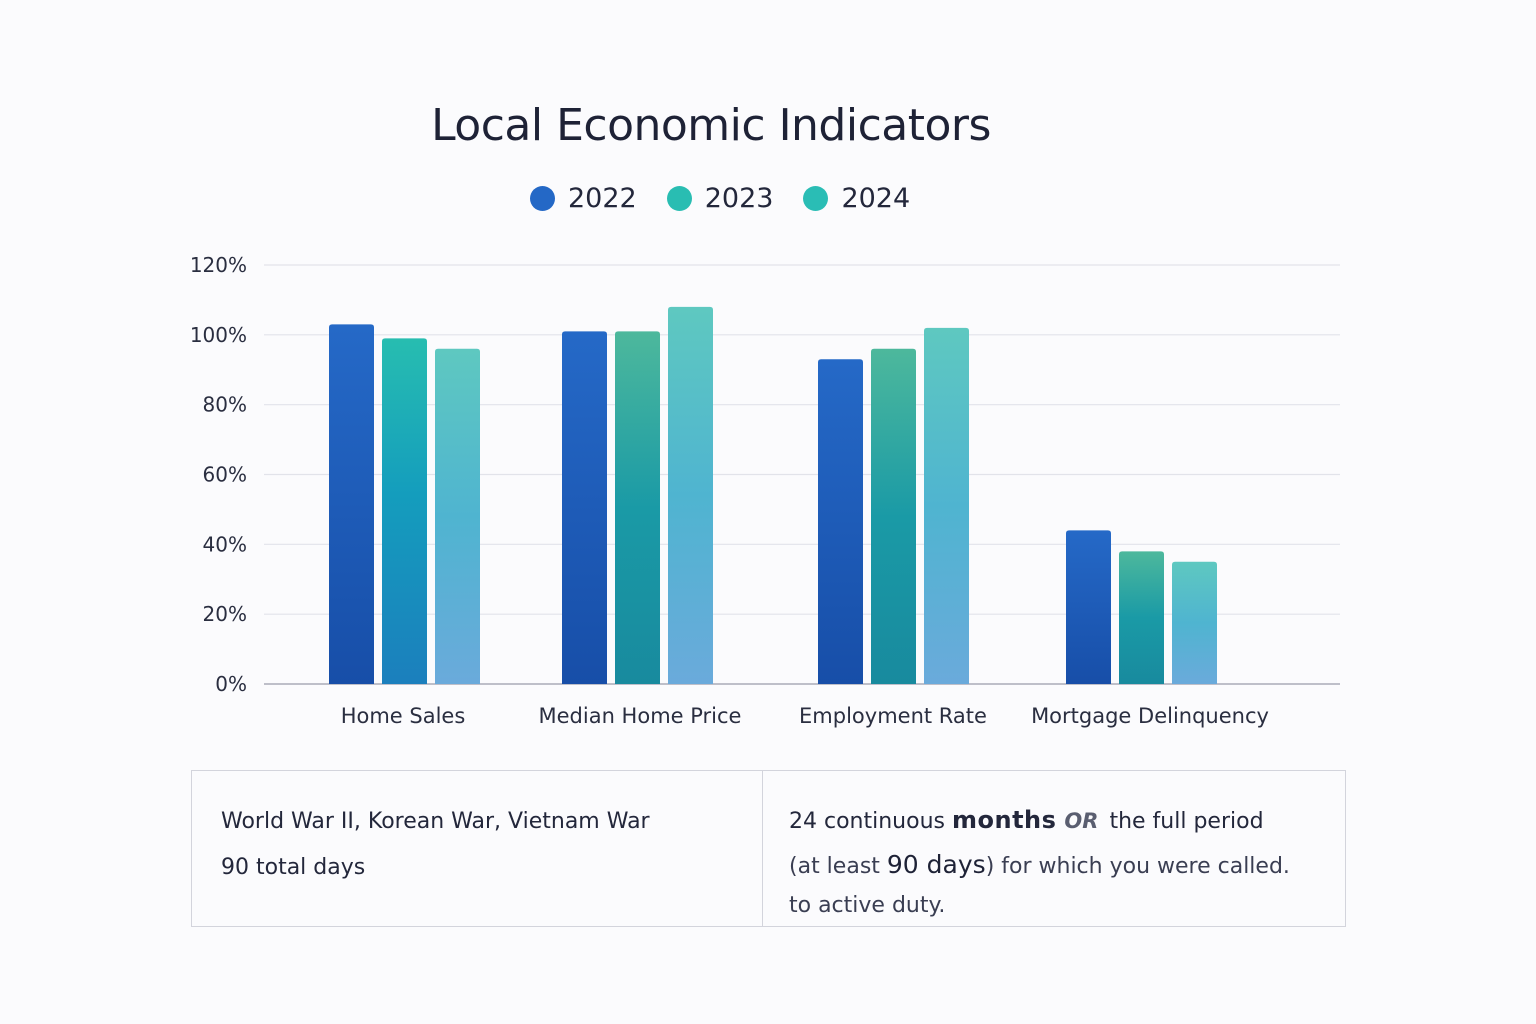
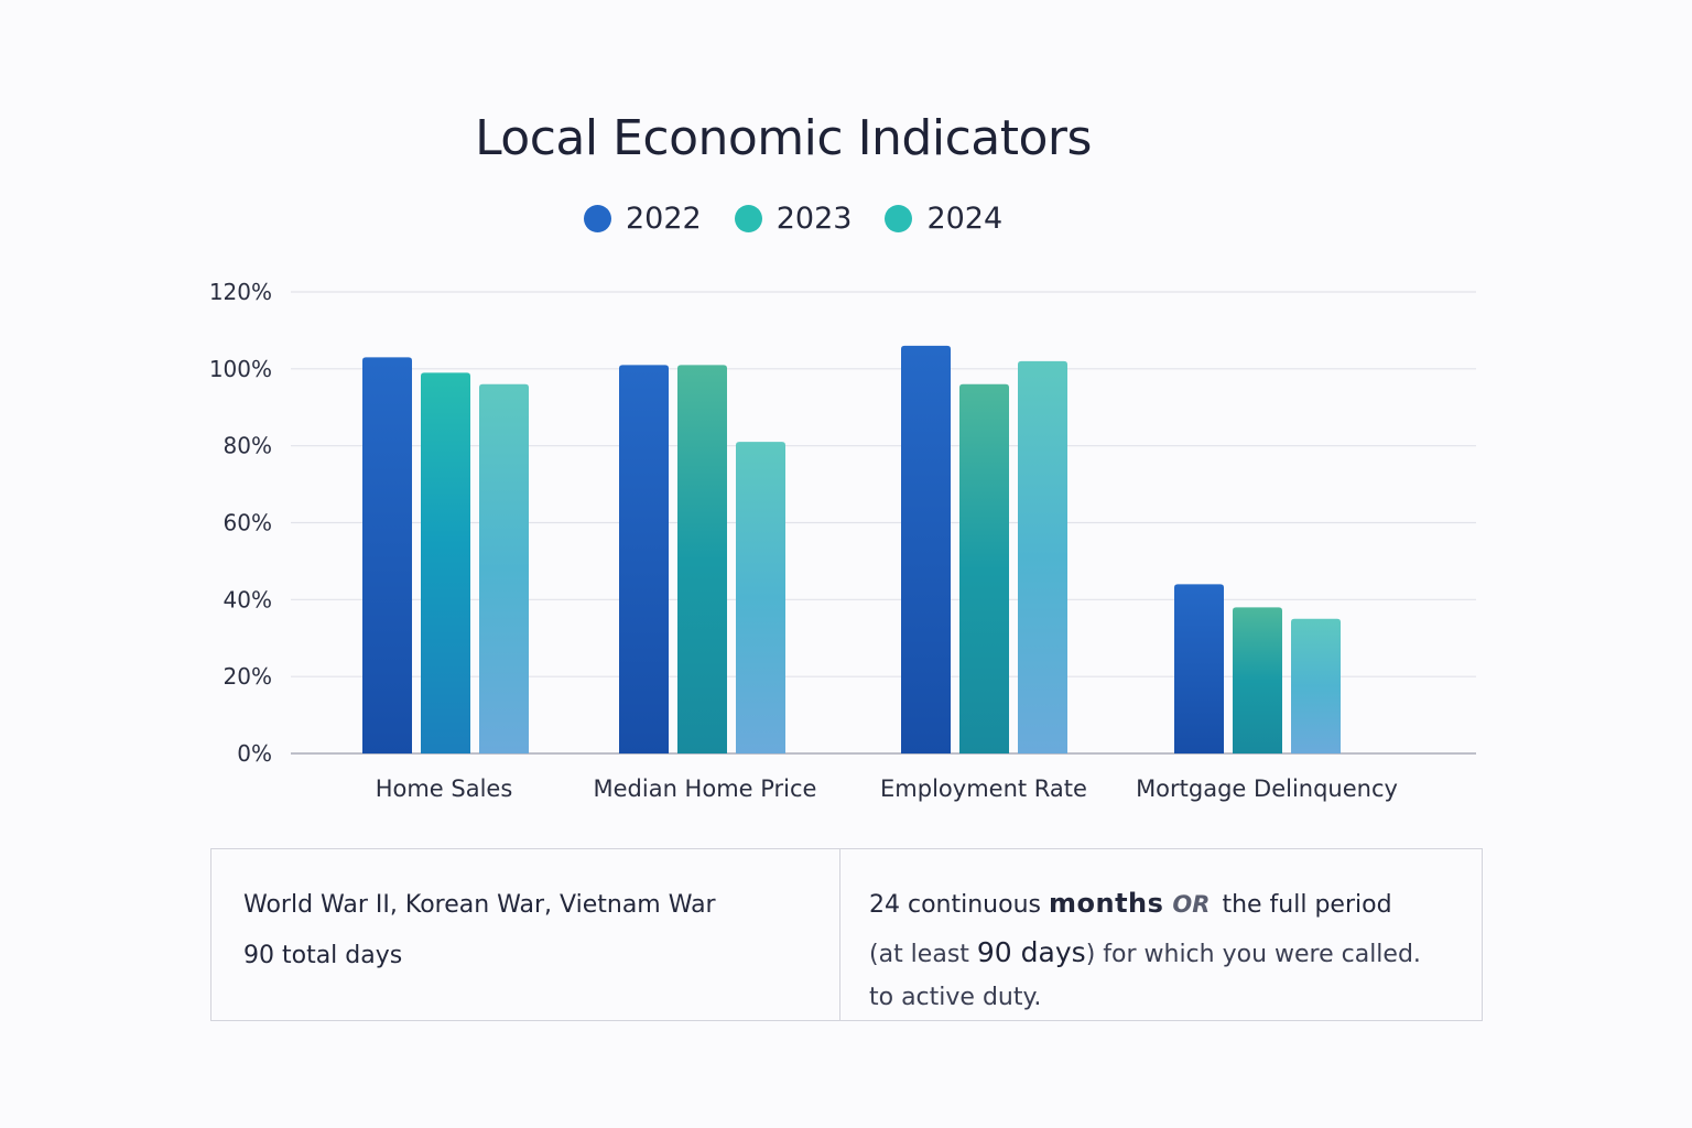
2024/Median Home Price: 108% -> 81%
2022/Employment Rate: 93% -> 106%
